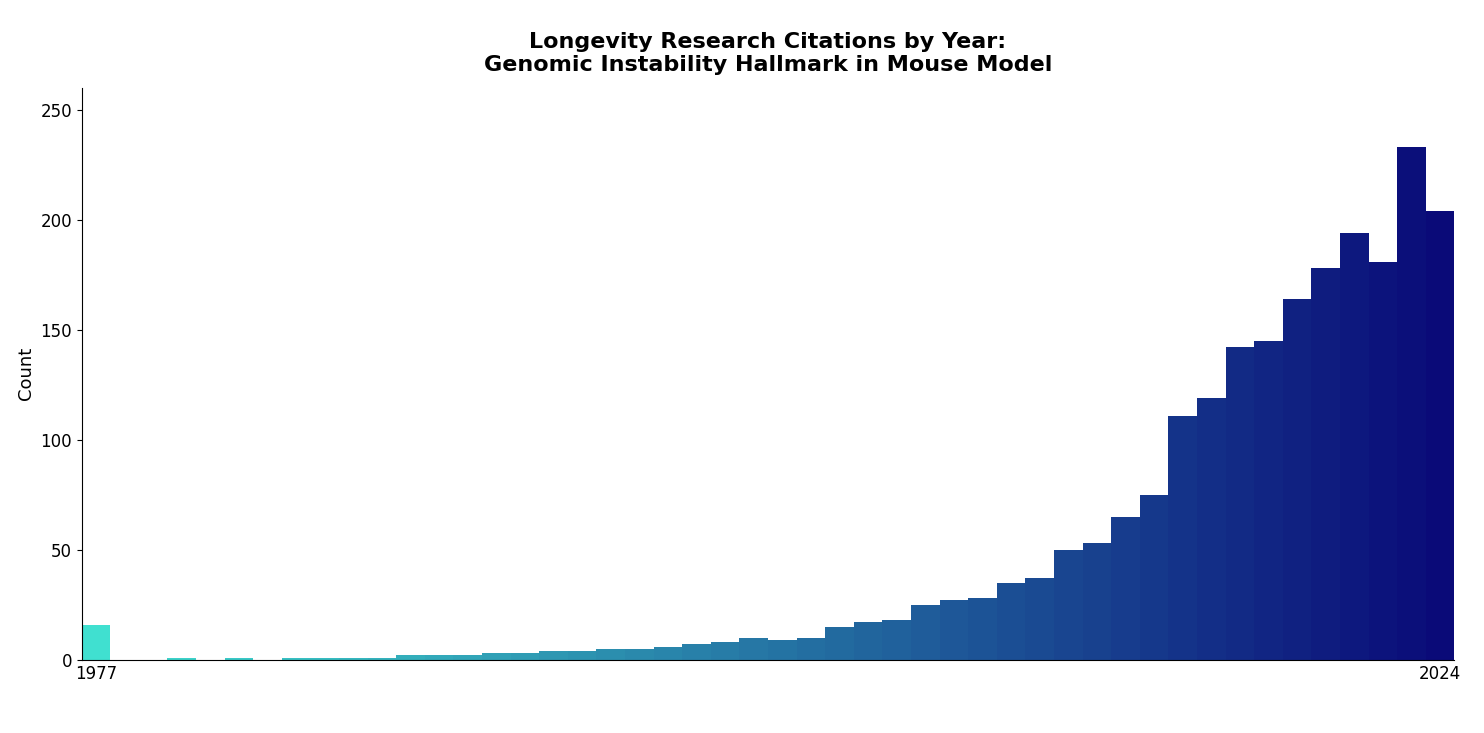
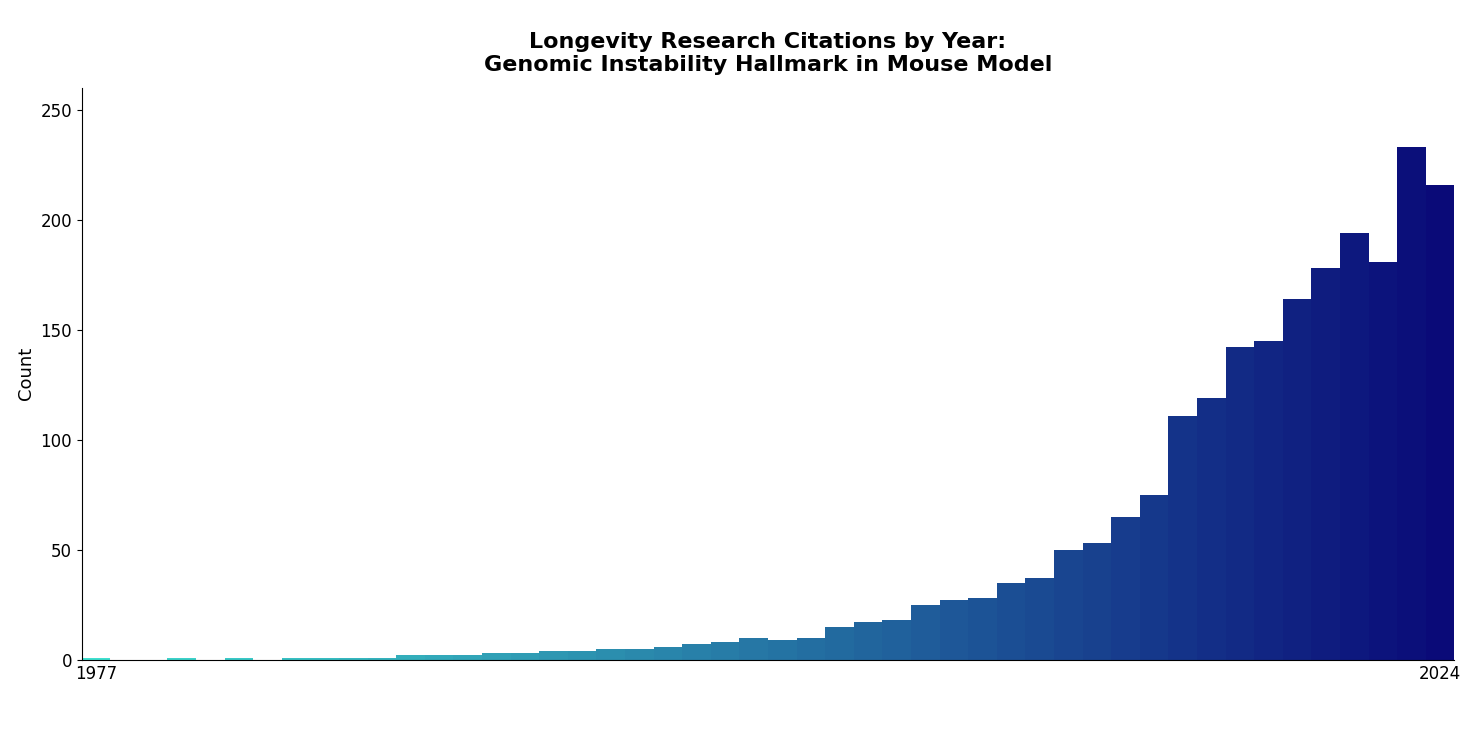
1977: 16 -> 1
2024: 204 -> 216
